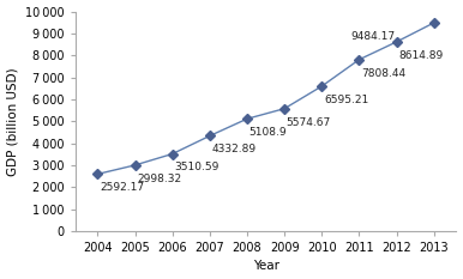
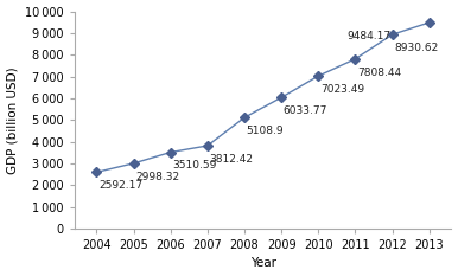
2007: 4332.89 -> 3812.42
2009: 5574.67 -> 6033.77
2010: 6595.21 -> 7023.49
2012: 8614.89 -> 8930.62
